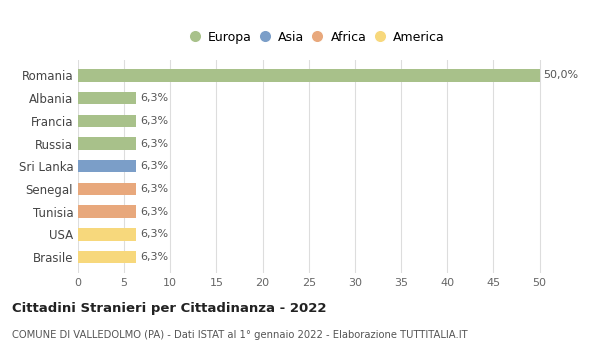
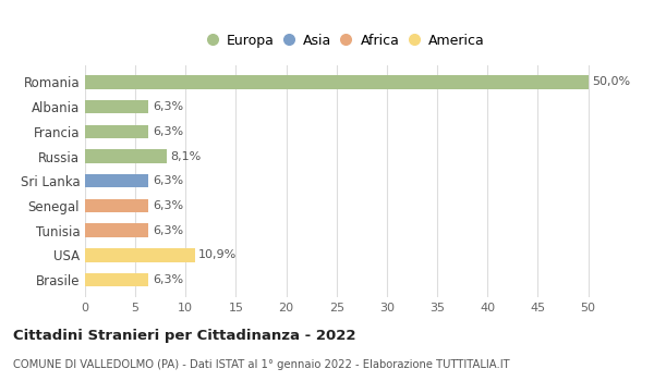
Russia: 6,3% -> 8,1%
USA: 6,3% -> 10,9%
